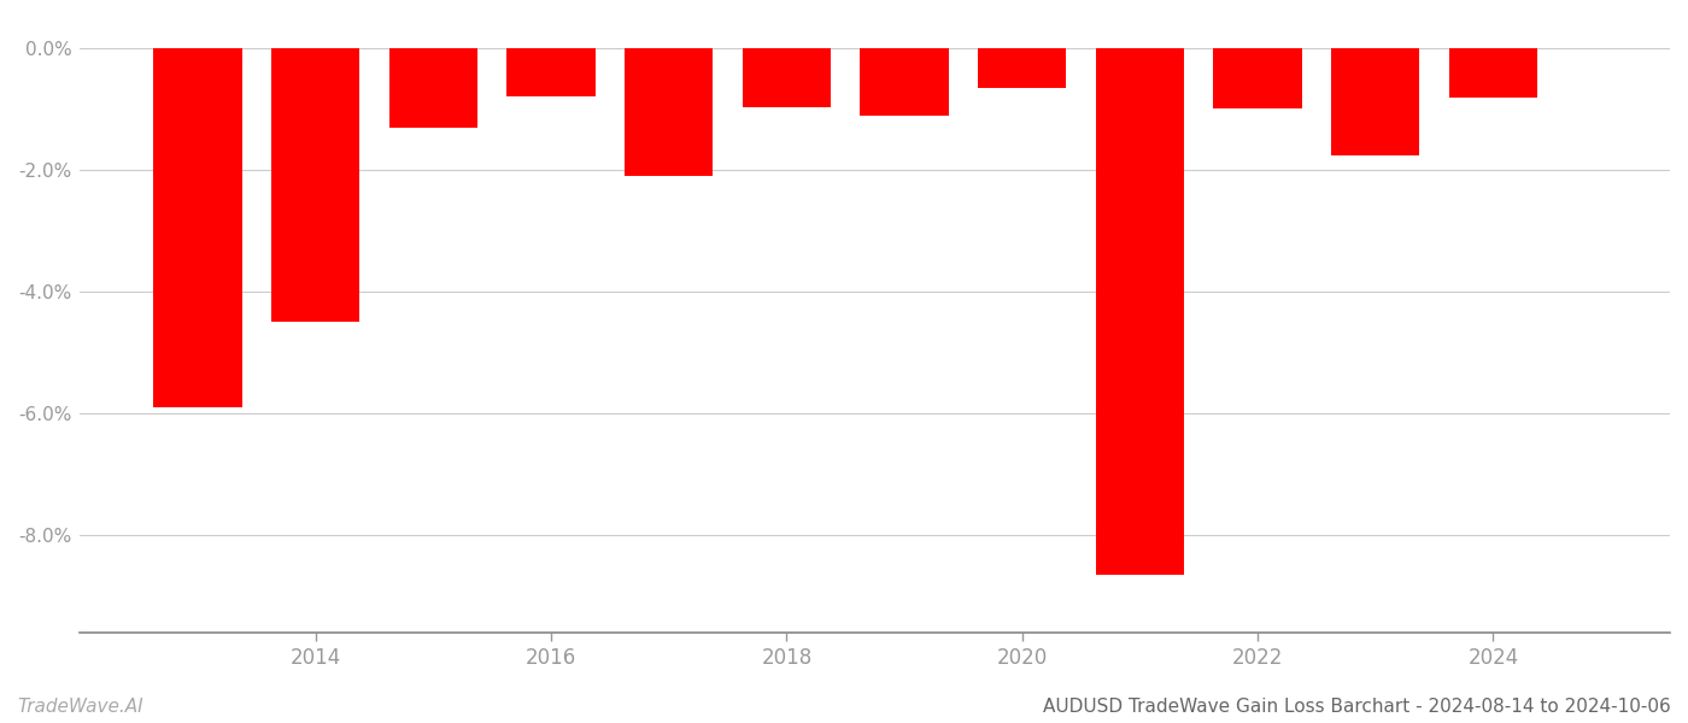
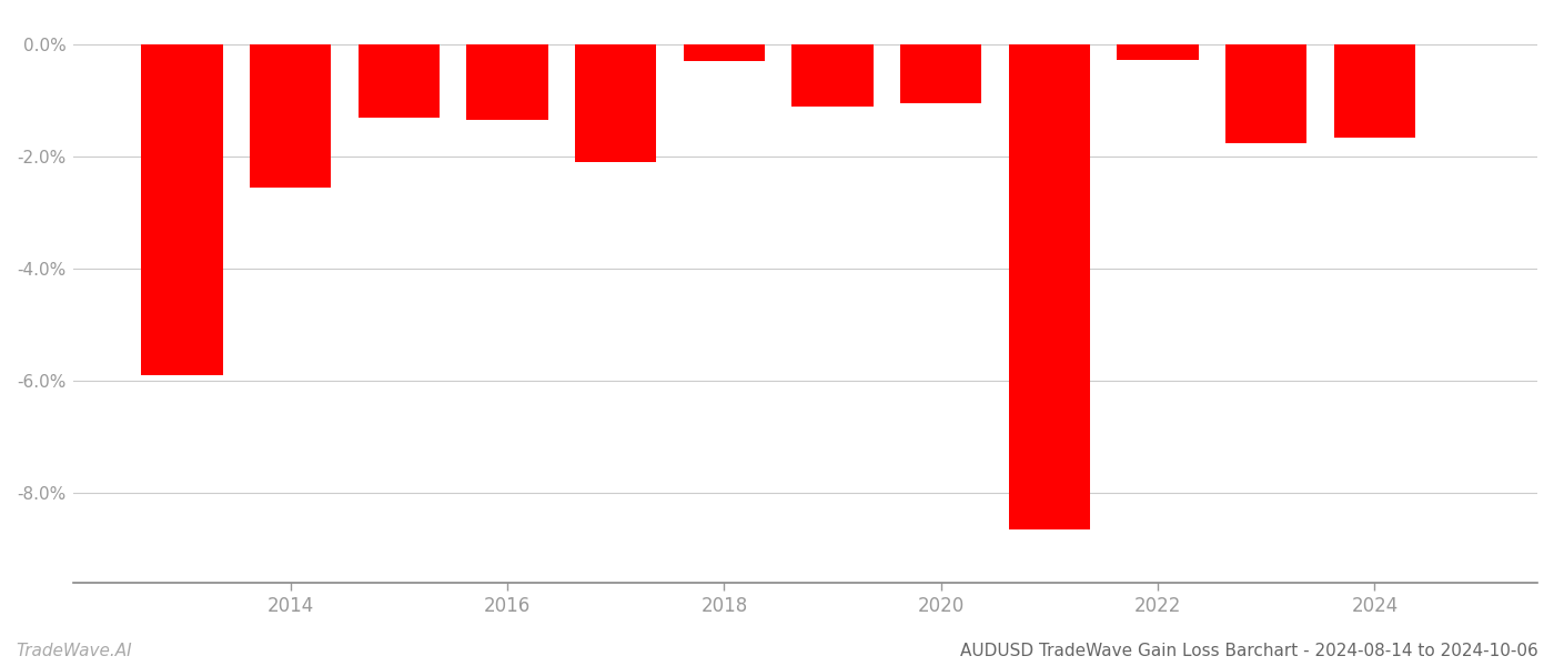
2014: -4.48% -> -2.55%
2016: -0.78% -> -1.35%
2018: -0.96% -> -0.30%
2020: -0.64% -> -1.05%
2022: -0.98% -> -0.28%
2024: -0.80% -> -1.65%
